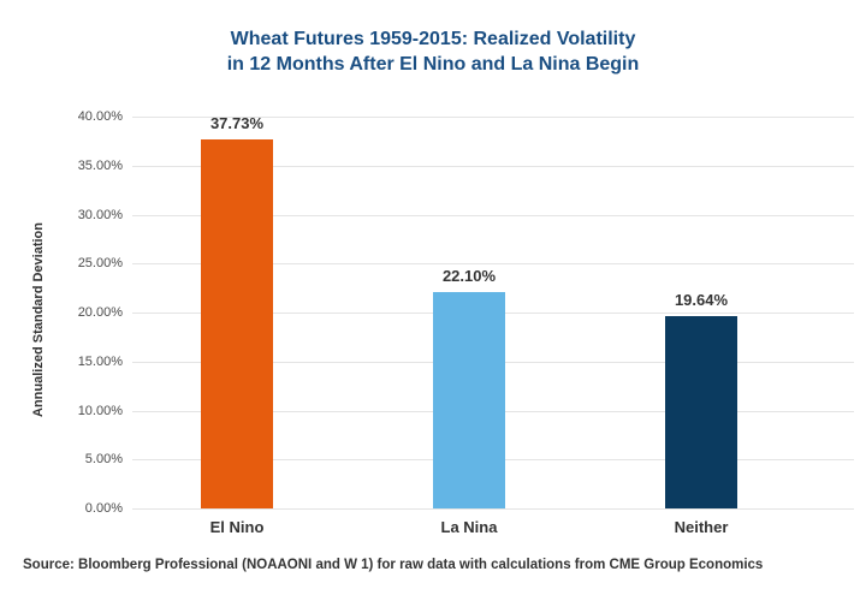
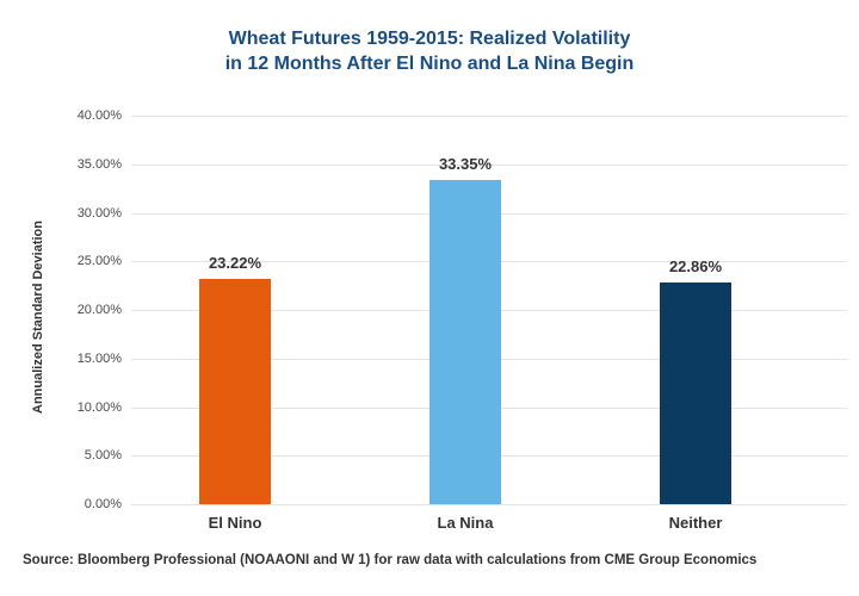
El Nino: 37.73% -> 23.22%
La Nina: 22.10% -> 33.35%
Neither: 19.64% -> 22.86%
